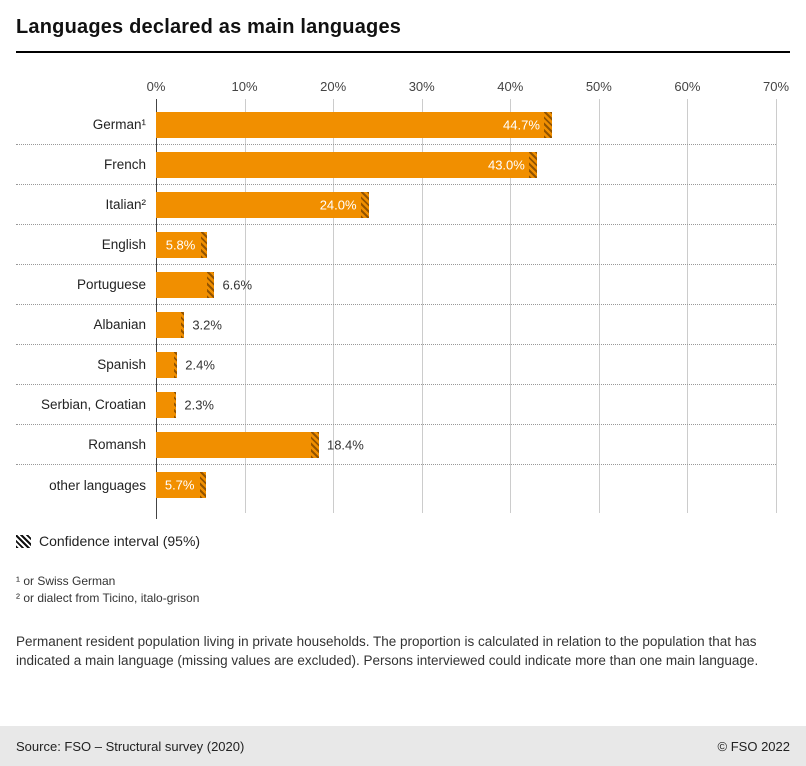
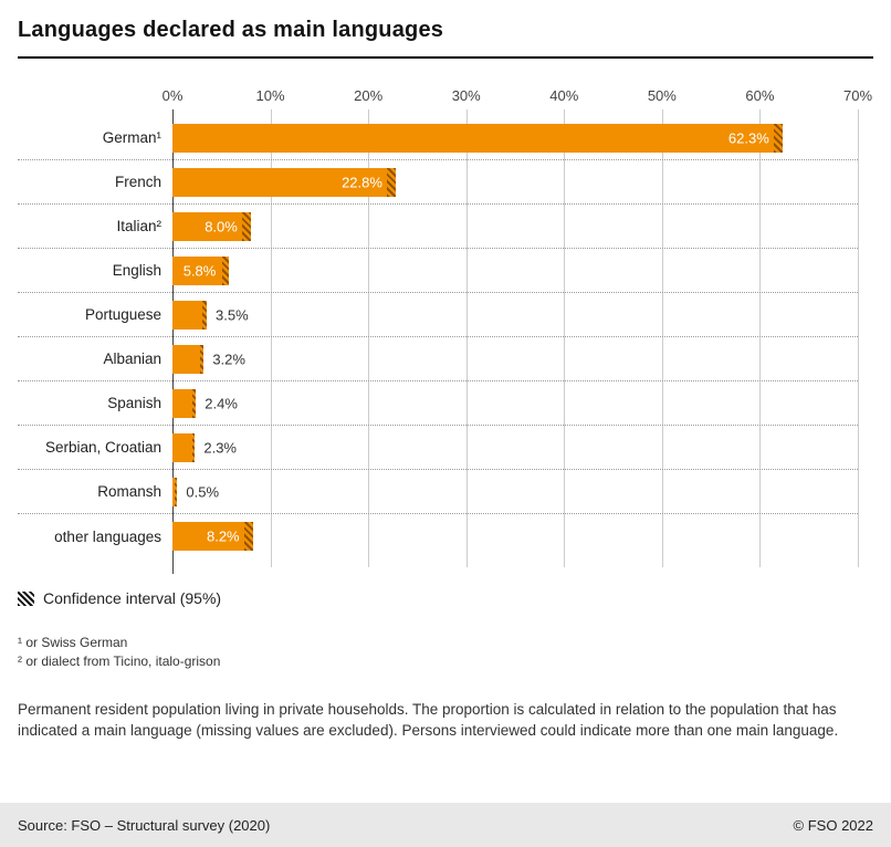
German¹: 44.7% -> 62.3%
French: 43.0% -> 22.8%
Italian²: 24.0% -> 8.0%
Portuguese: 6.6% -> 3.5%
Romansh: 18.4% -> 0.5%
other languages: 5.7% -> 8.2%
